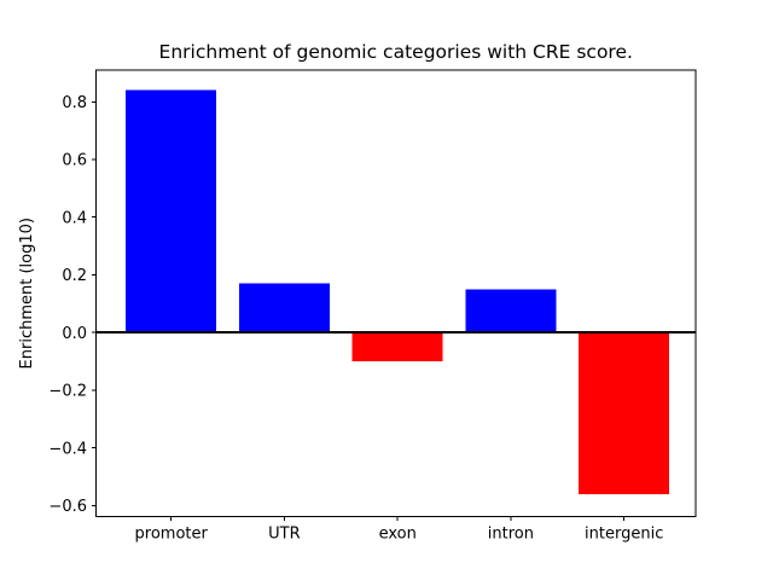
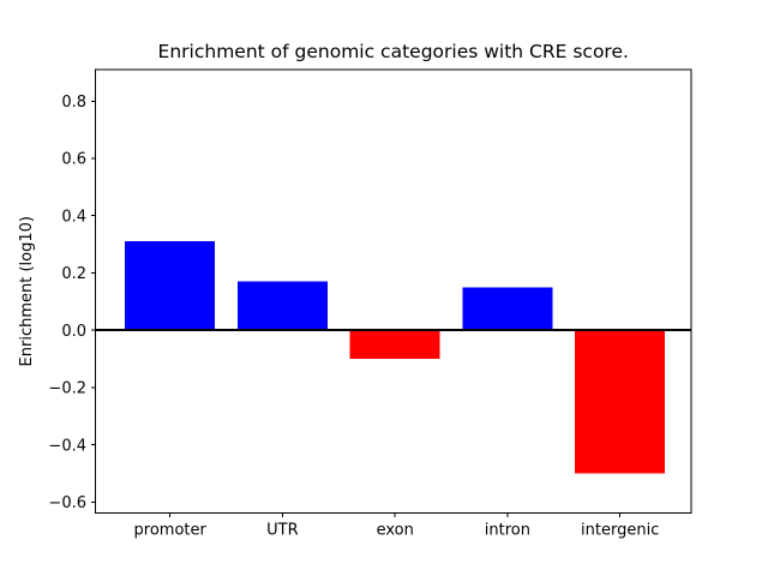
promoter: 0.84 -> 0.31
intergenic: -0.56 -> -0.50
